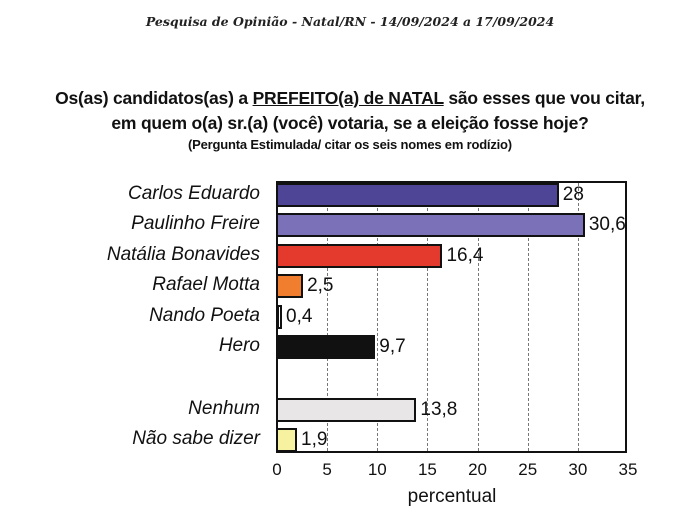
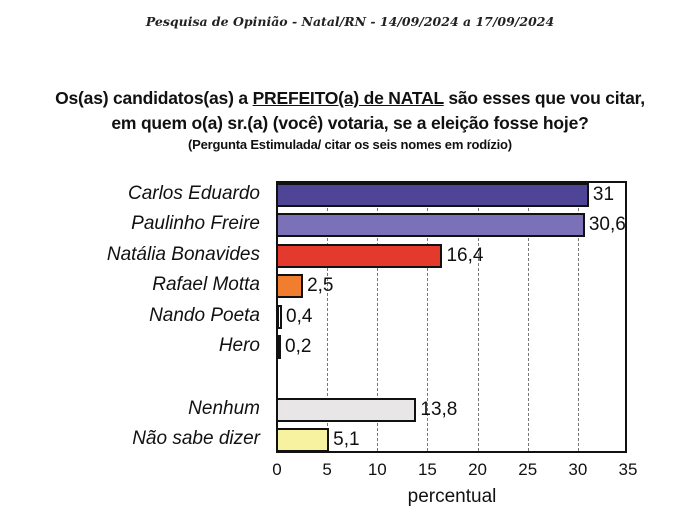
Carlos Eduardo: 28 -> 31
Hero: 9,7 -> 0,2
Não sabe dizer: 1,9 -> 5,1
